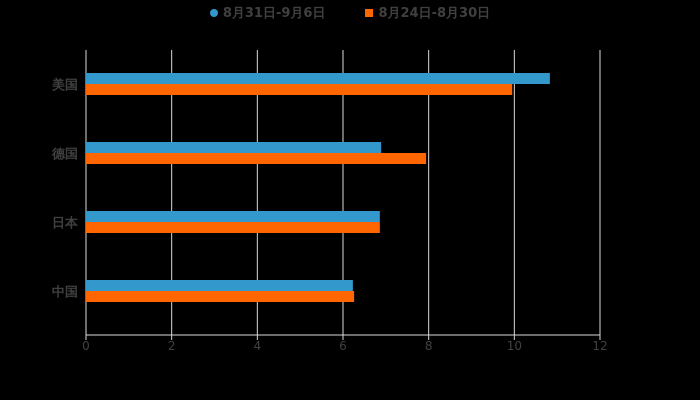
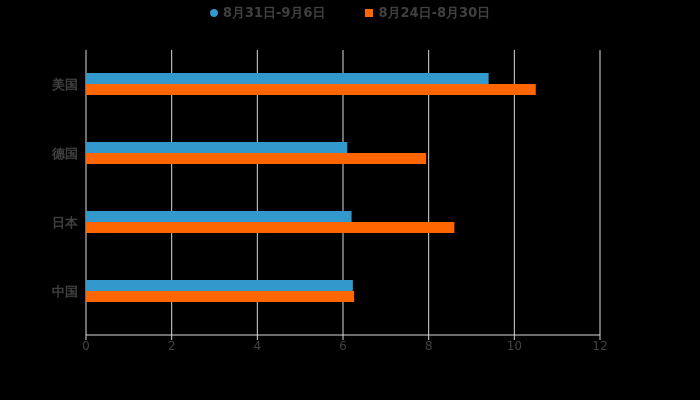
8月31日-9月6日/美国: 10.8 -> 9.4
8月24日-8月30日/美国: 9.9 -> 10.5
8月31日-9月6日/德国: 6.9 -> 6.1
8月31日-9月6日/日本: 6.9 -> 6.2
8月24日-8月30日/日本: 6.9 -> 8.6
